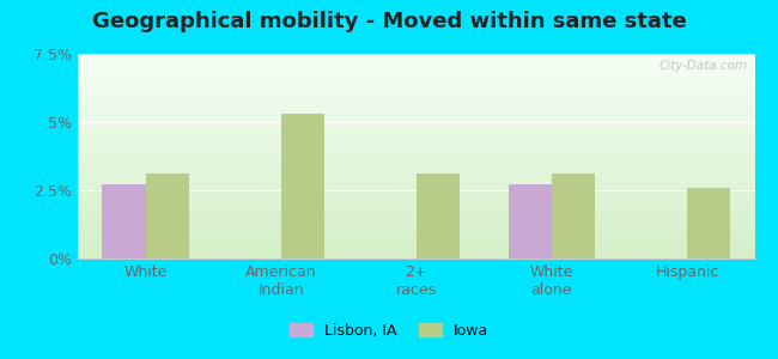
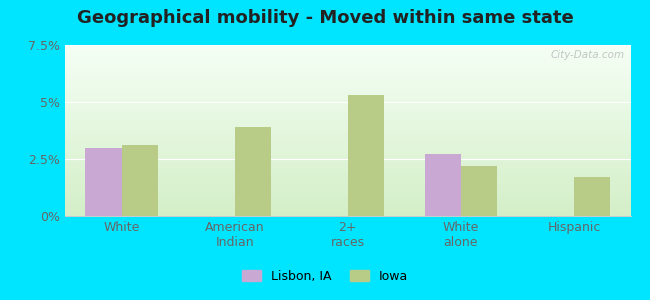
Lisbon, IA/White: 2.7% -> 3.0%
Iowa/American Indian: 5.3% -> 3.9%
Iowa/2+ races: 3.1% -> 5.3%
Iowa/White alone: 3.1% -> 2.2%
Iowa/Hispanic: 2.6% -> 1.7%
